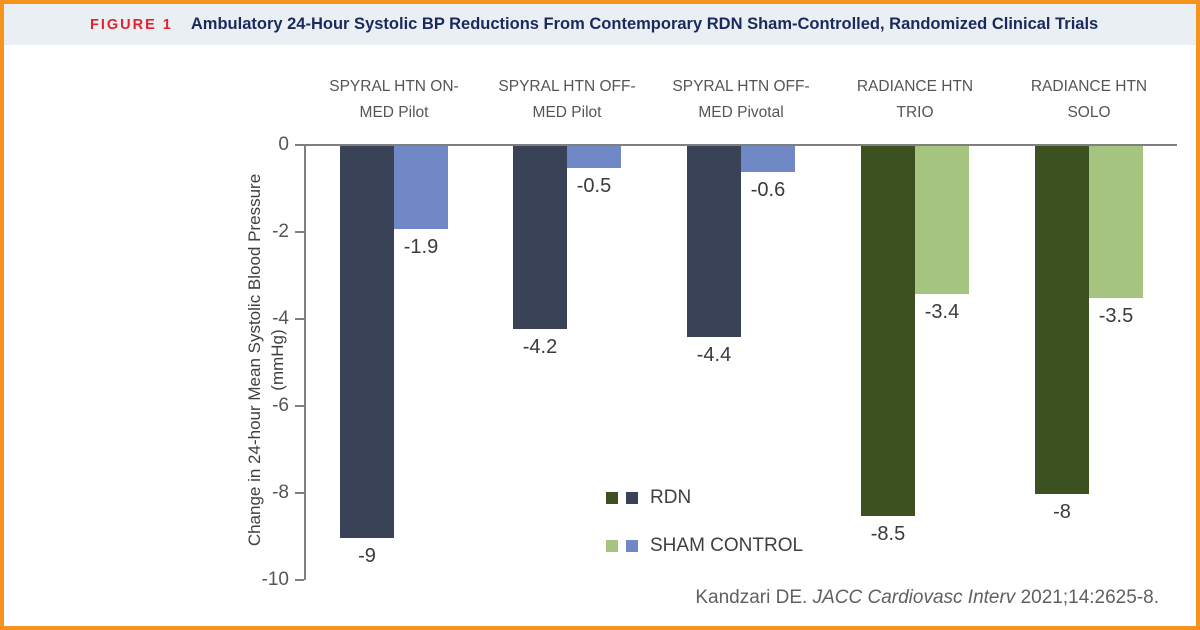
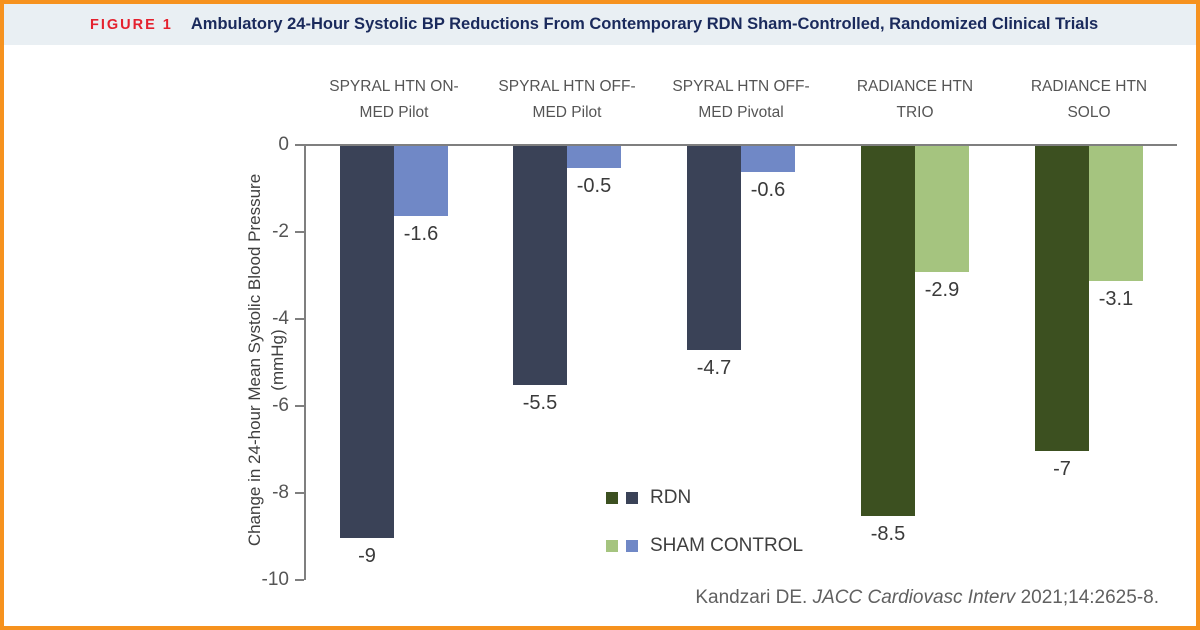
SHAM CONTROL/SPYRAL HTN ON-MED Pilot: -1.9 -> -1.6
RDN/SPYRAL HTN OFF-MED Pilot: -4.2 -> -5.5
RDN/SPYRAL HTN OFF-MED Pivotal: -4.4 -> -4.7
SHAM CONTROL/RADIANCE HTN TRIO: -3.4 -> -2.9
RDN/RADIANCE HTN SOLO: -8 -> -7
SHAM CONTROL/RADIANCE HTN SOLO: -3.5 -> -3.1
